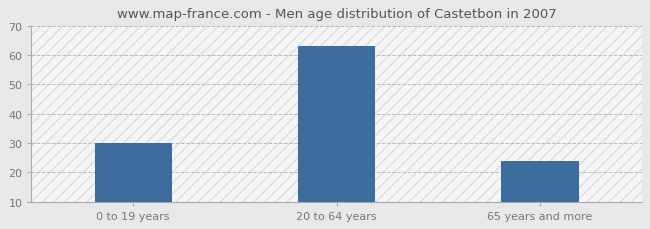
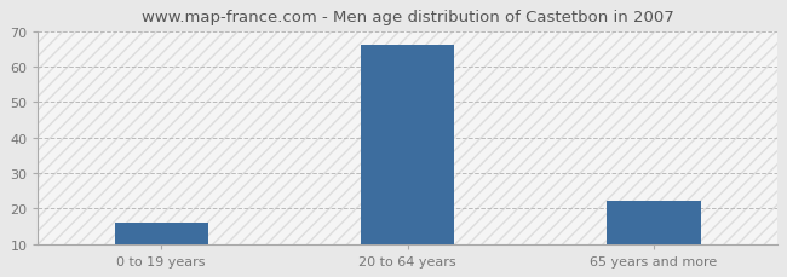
0 to 19 years: 30 -> 16
20 to 64 years: 63 -> 66
65 years and more: 24 -> 22
